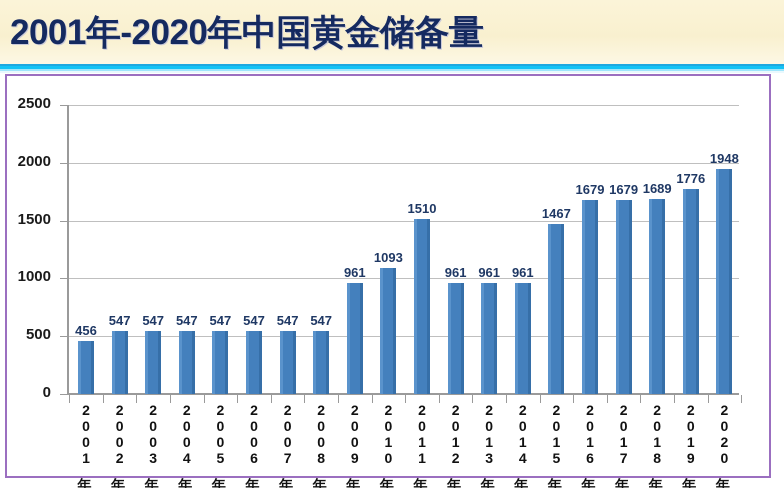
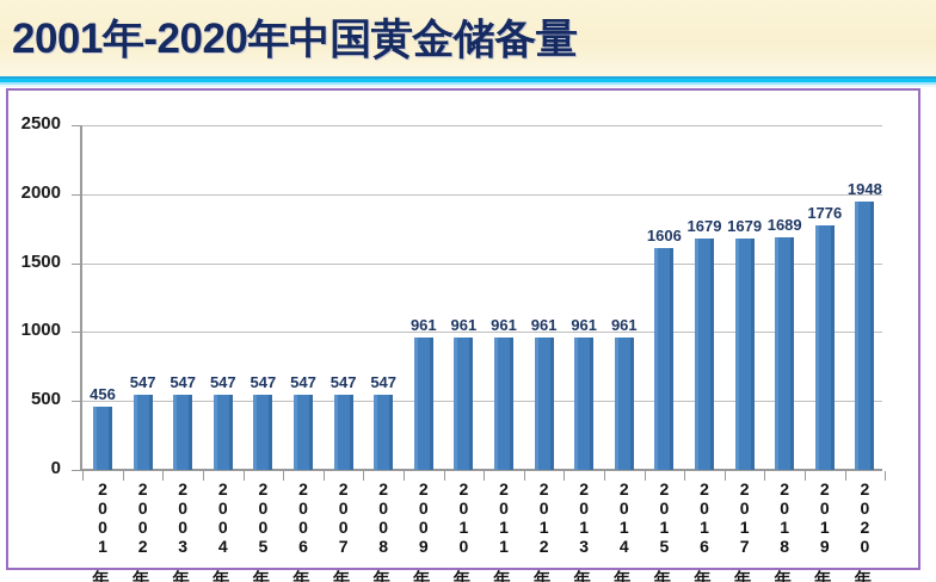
2010年: 1093 -> 961
2011年: 1510 -> 961
2015年: 1467 -> 1606
